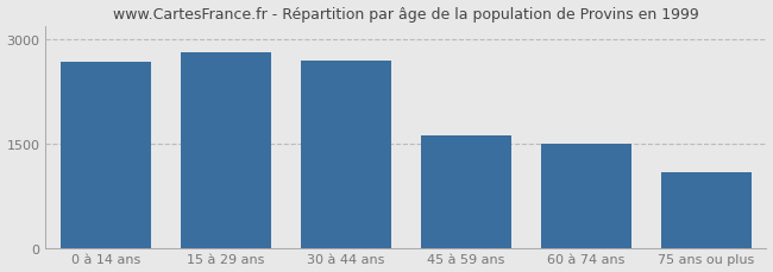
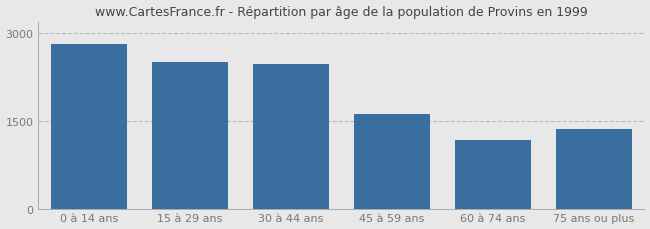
0 à 14 ans: 2680 -> 2820
15 à 29 ans: 2820 -> 2500
30 à 44 ans: 2700 -> 2480
60 à 74 ans: 1490 -> 1180
75 ans ou plus: 1090 -> 1360
